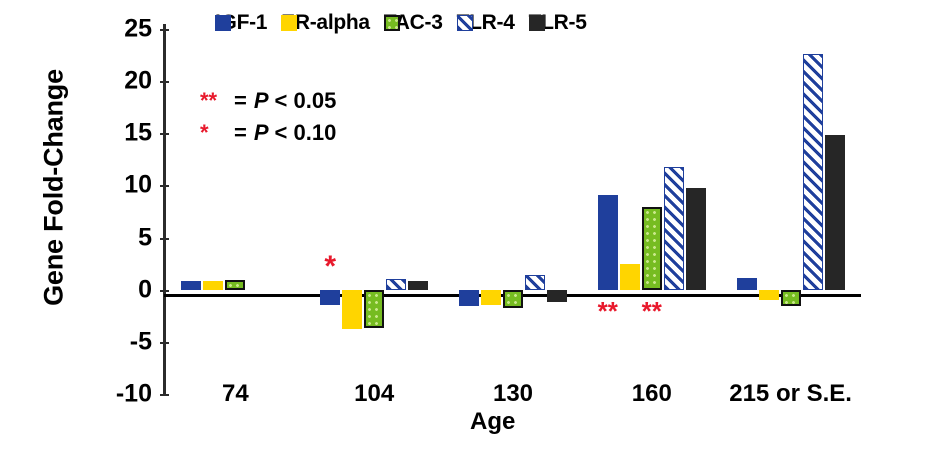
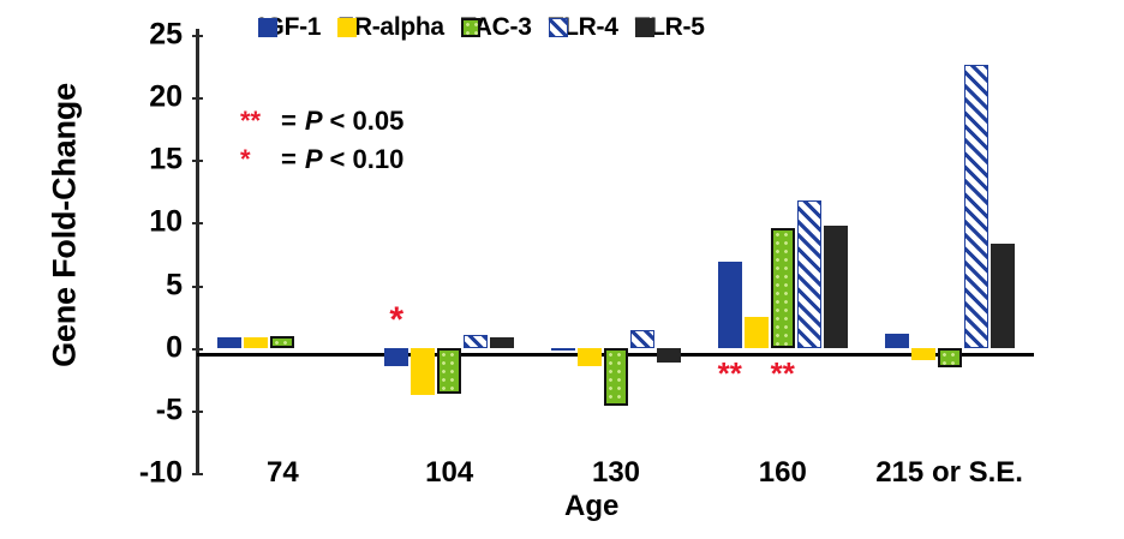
IGF-1/130: -1.6 -> -0.2
TAC-3/130: -1.8 -> -4.6
IGF-1/160: 9.1 -> 6.9
TAC-3/160: 7.9 -> 9.6
TLR-5/215 or S.E.: 14.8 -> 8.3
